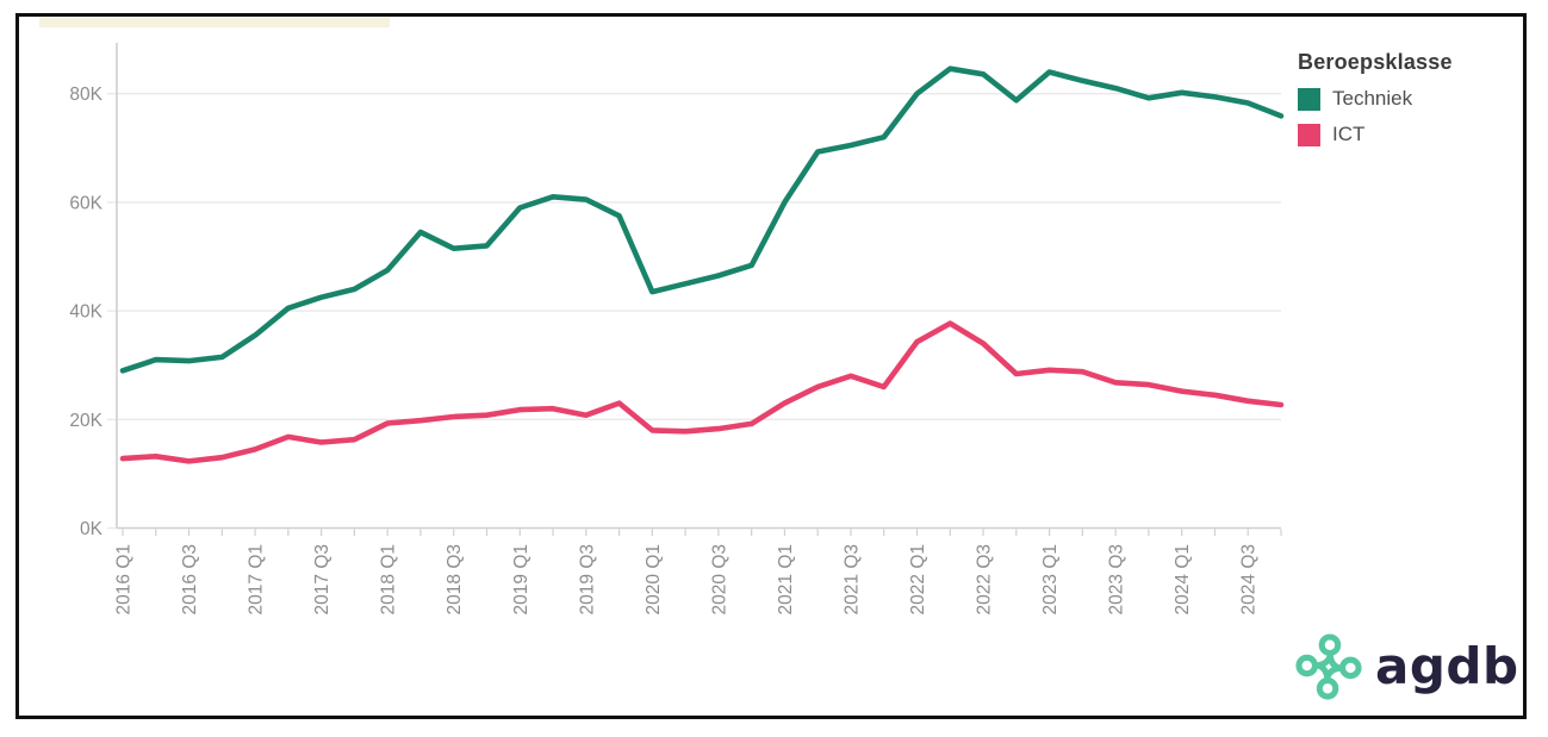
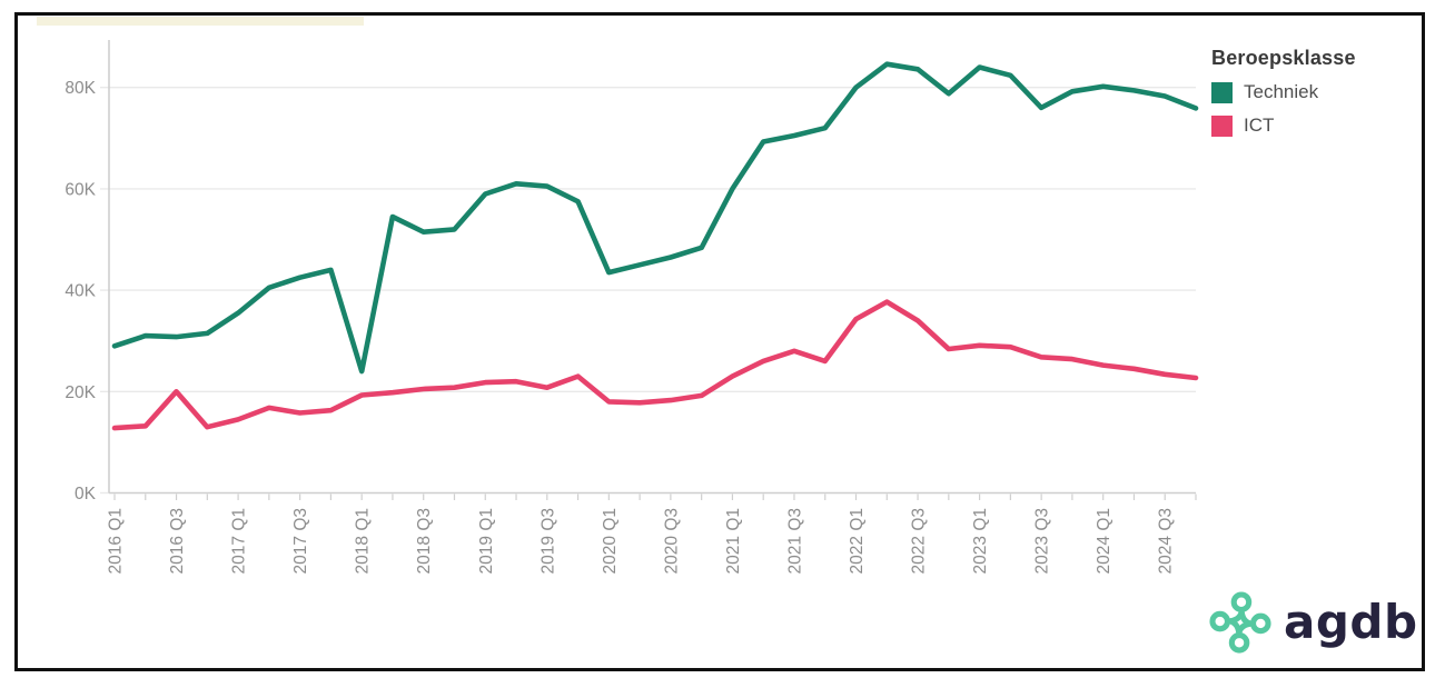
ICT/2016 Q3: 12K -> 20K
Techniek/2018 Q1: 48K -> 24K
Techniek/2023 Q3: 81K -> 76K
